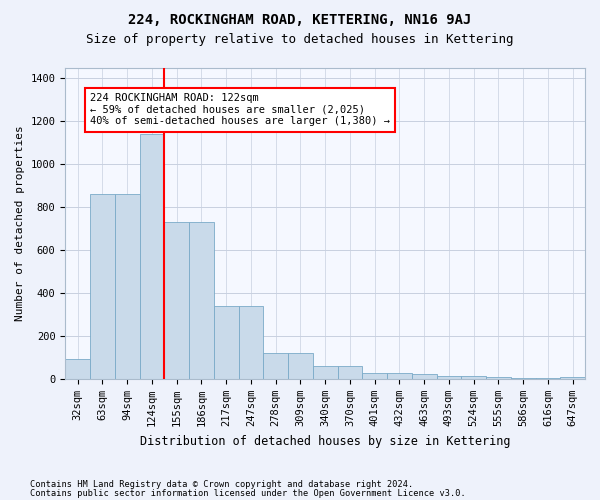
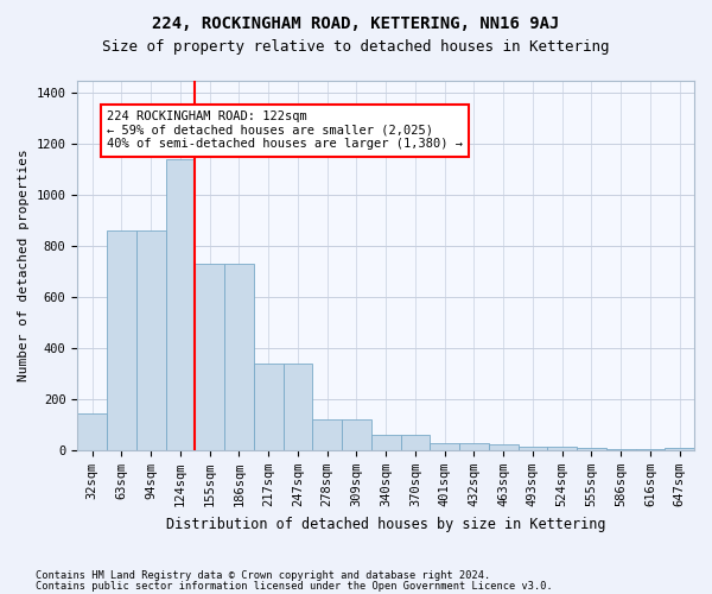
32sqm: 95 -> 145
